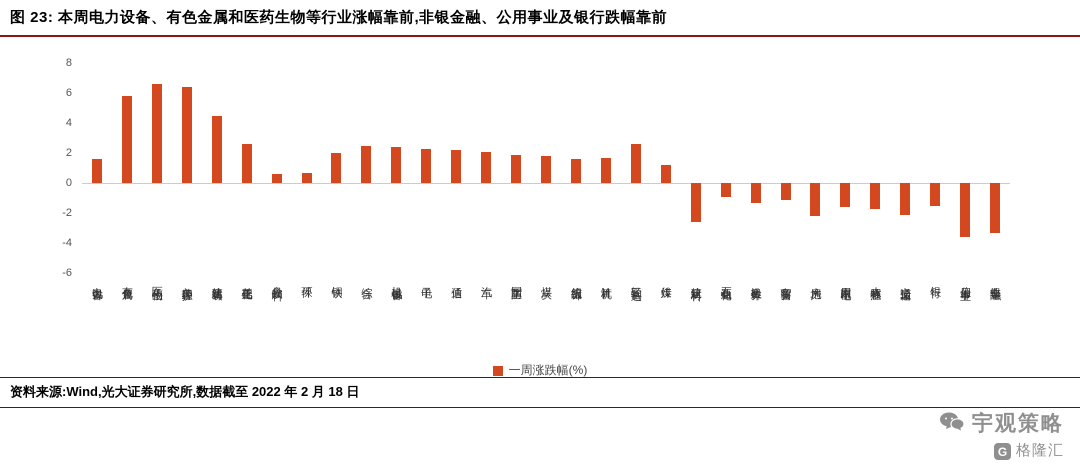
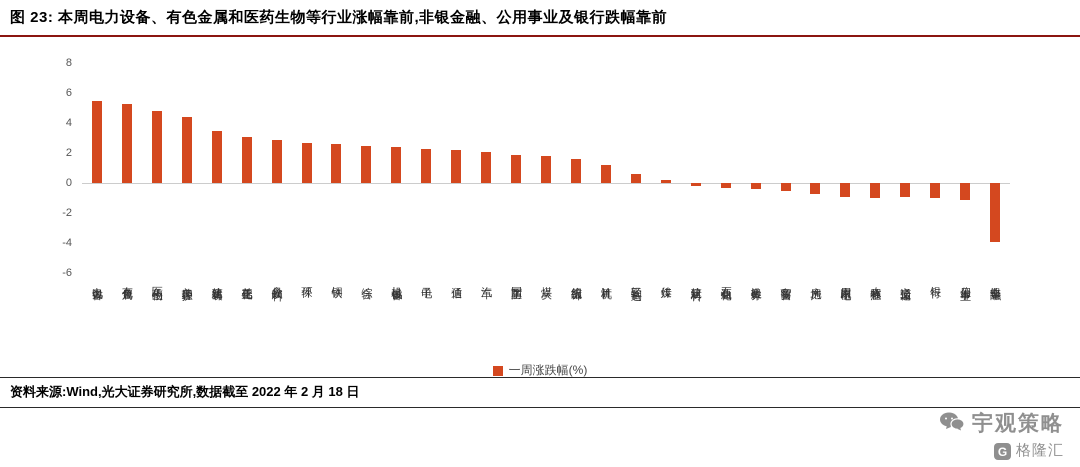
电力设备: 1.6 -> 5.5
有色金属: 5.8 -> 5.3
医药生物: 6.6 -> 4.8
美容护理: 6.4 -> 4.4
建筑装饰: 4.5 -> 3.5
基础化工: 2.6 -> 3.1
食品饮料: 0.6 -> 2.9
环保: 0.7 -> 2.7
钢铁: 2.0 -> 2.6
计算机: 1.7 -> 1.2
轻工制造: 2.6 -> 0.6
传媒: 1.2 -> 0.2
建筑材料: -2.6 -> -0.2
石油石化: -0.9 -> -0.3
社会服务: -1.3 -> -0.4
商贸零售: -1.1 -> -0.5
房地产: -2.2 -> -0.7
家用电器: -1.6 -> -0.9
农林牧渔: -1.7 -> -1.0
交通运输: -2.1 -> -0.9
银行: -1.5 -> -1.0
公用事业: -3.6 -> -1.1
非银金融: -3.3 -> -3.9
